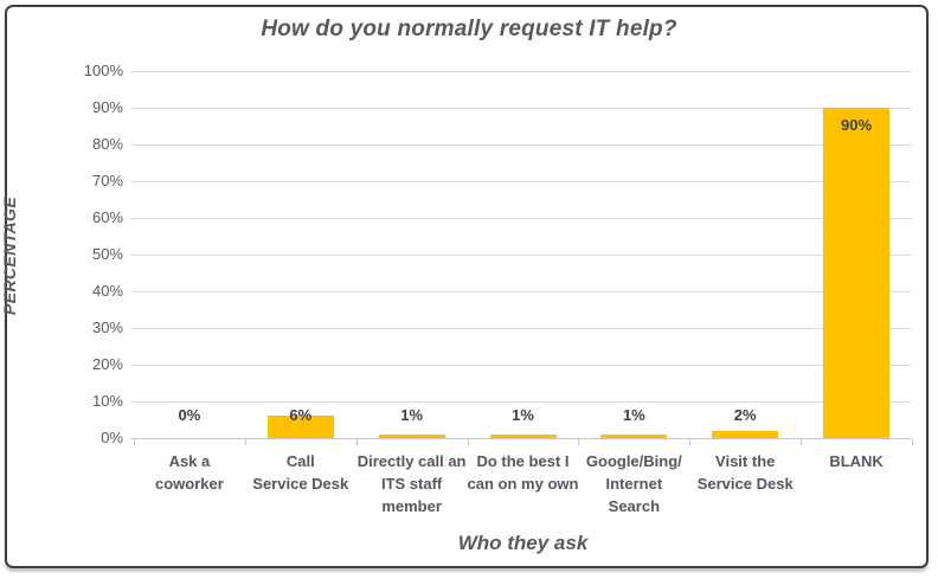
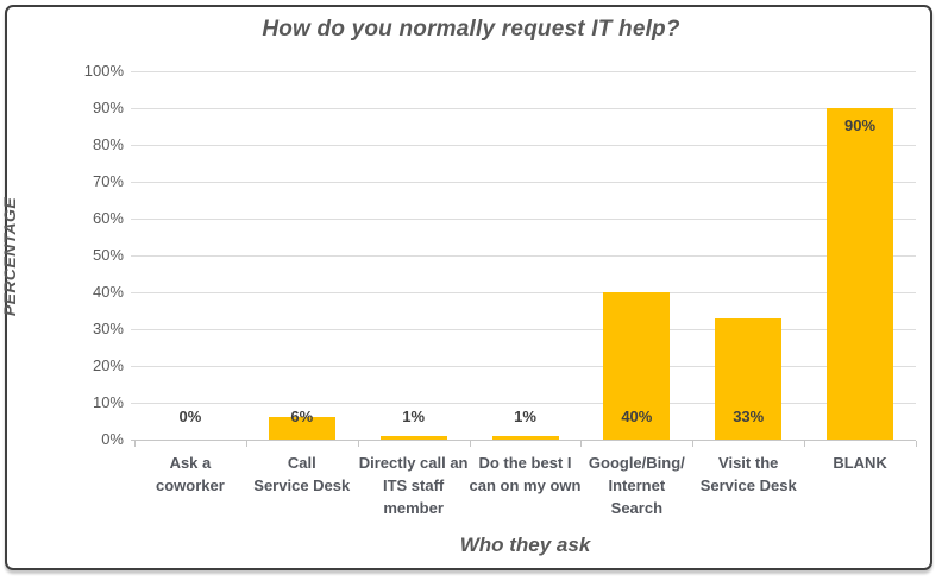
Google/Bing/ Internet Search: 1% -> 40%
Visit the Service Desk: 2% -> 33%
